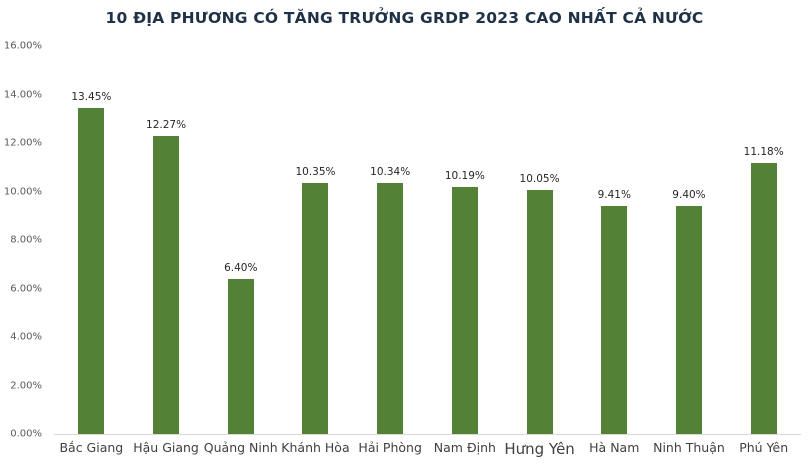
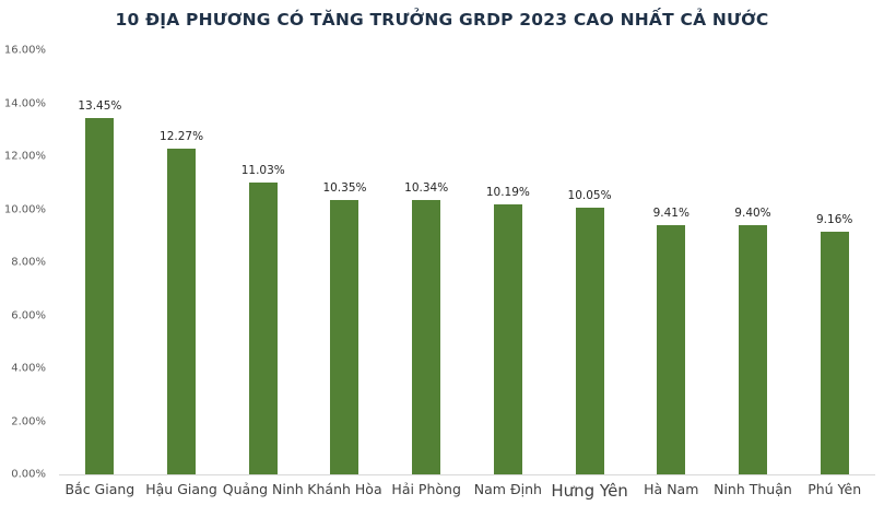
Quảng Ninh: 6.40% -> 11.03%
Phú Yên: 11.18% -> 9.16%
